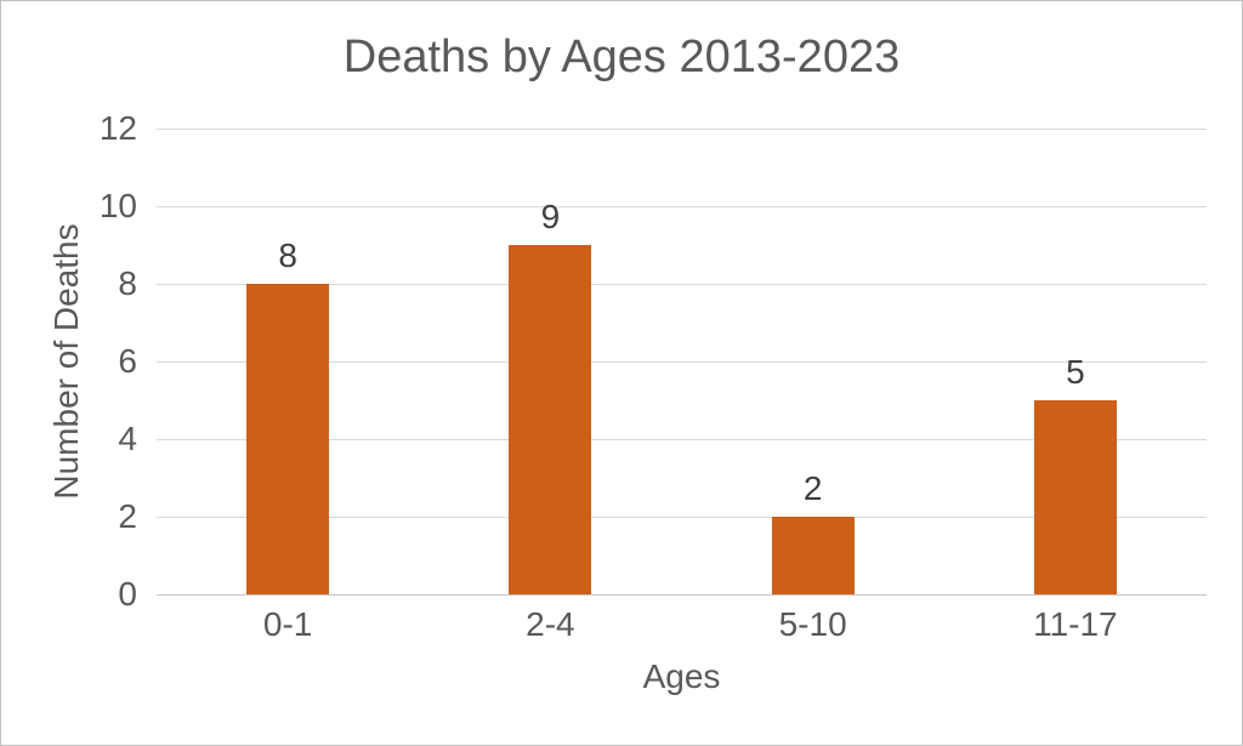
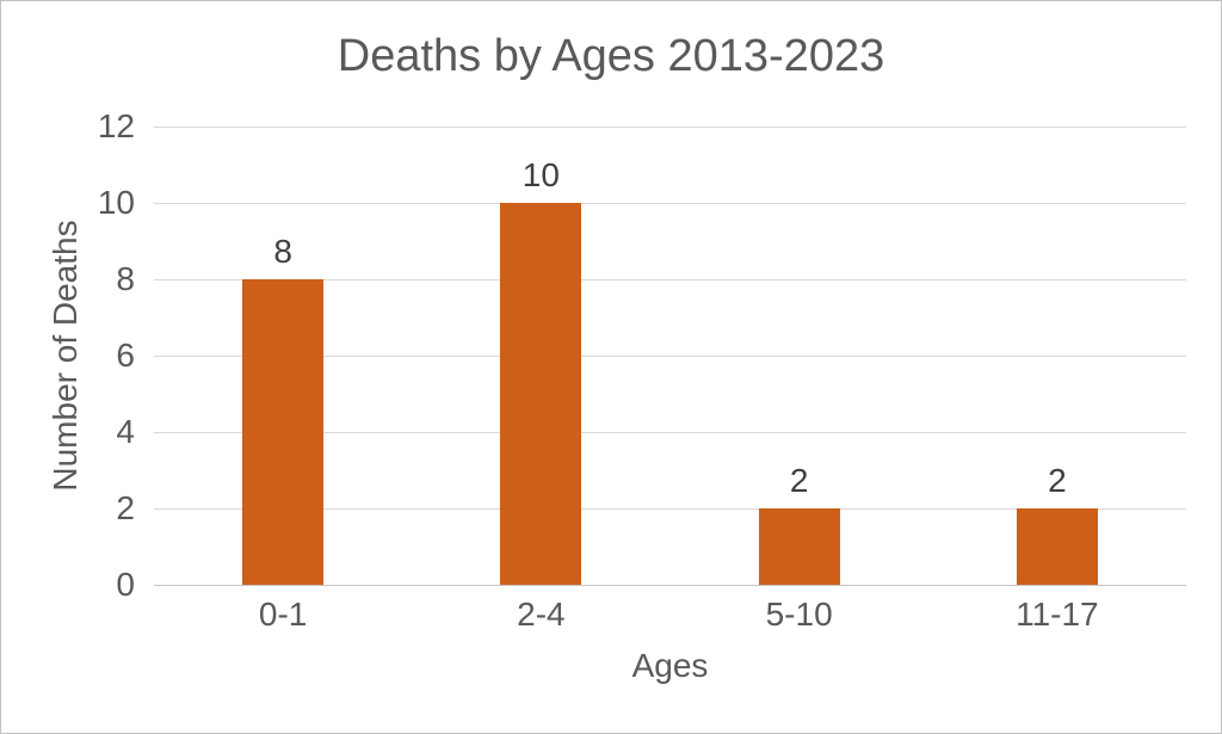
2-4: 9 -> 10
11-17: 5 -> 2
